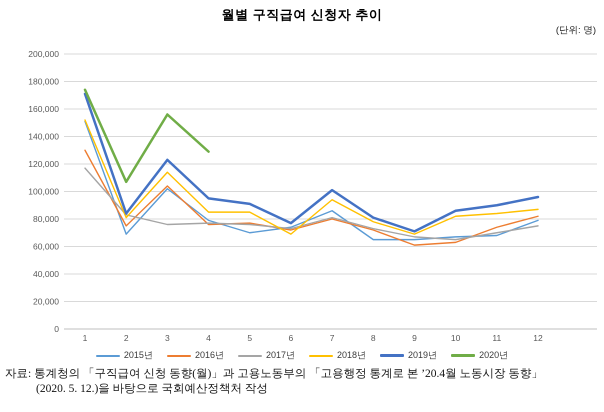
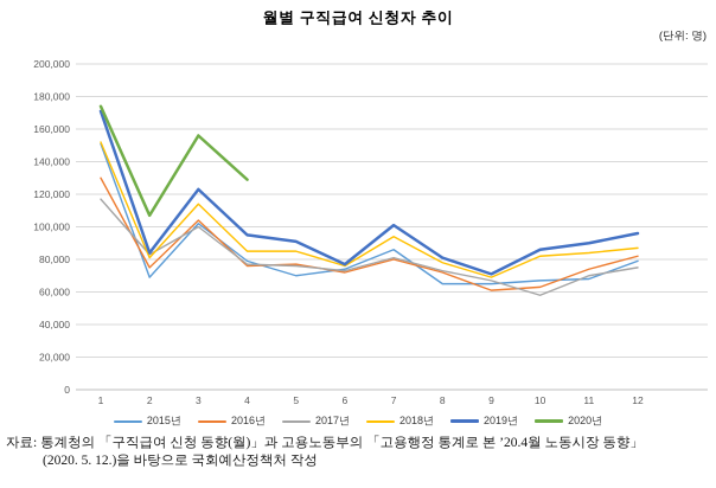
2017년/3: 76000 -> 100000
2018년/6: 69000 -> 76000
2017년/10: 65000 -> 58000
